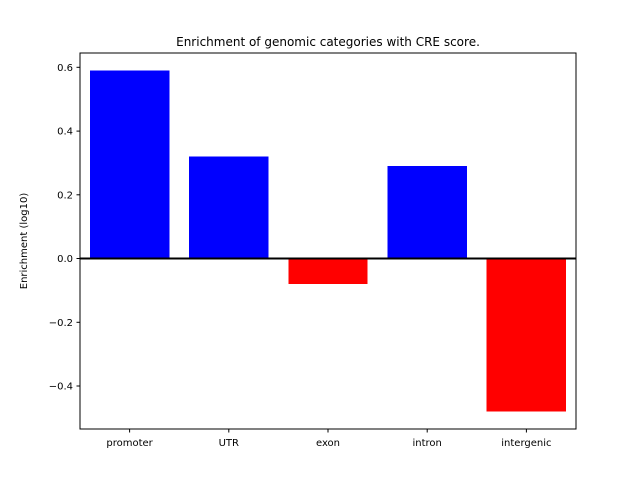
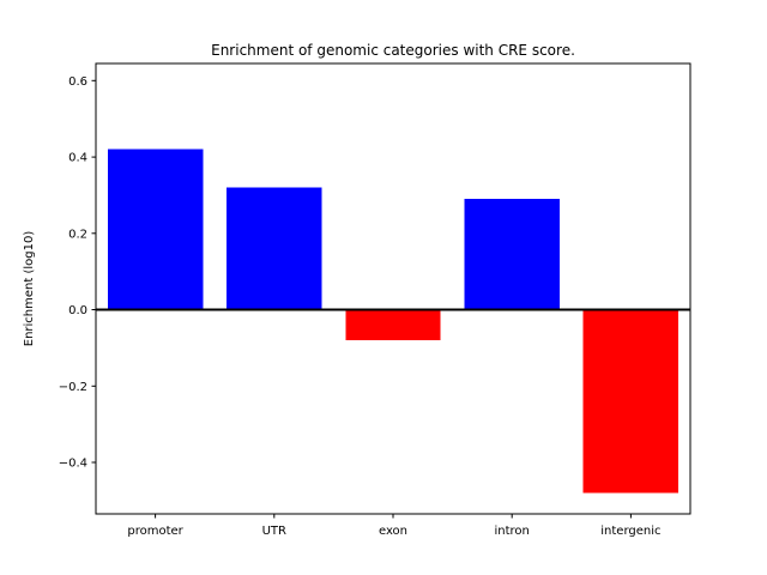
promoter: 0.59 -> 0.42
